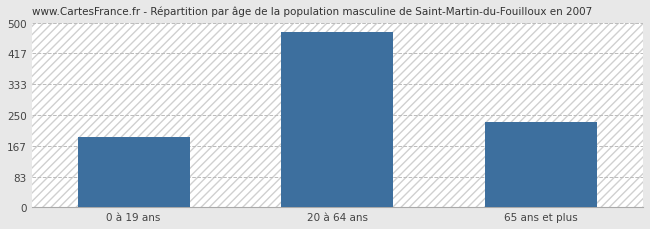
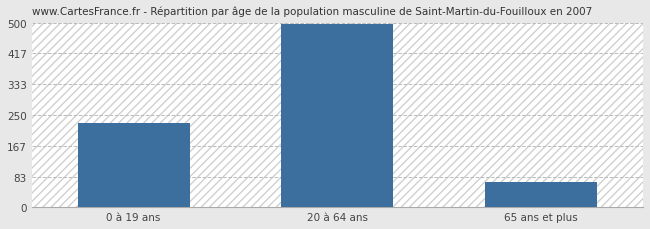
0 à 19 ans: 190 -> 228
20 à 64 ans: 475 -> 497
65 ans et plus: 230 -> 68
